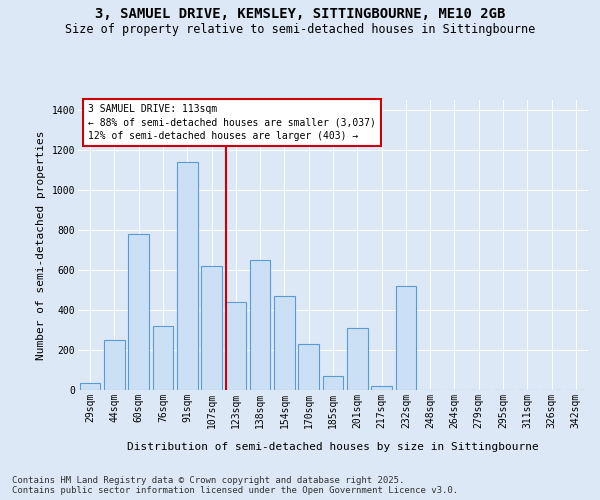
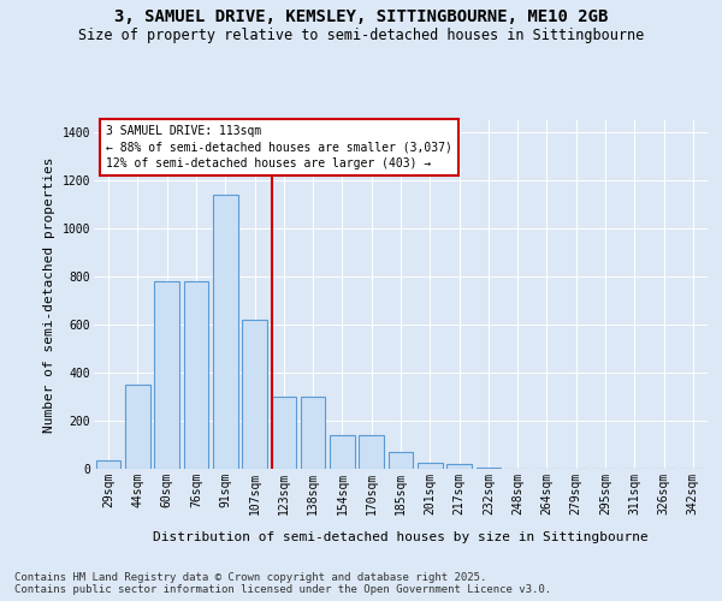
44sqm: 250 -> 350
76sqm: 320 -> 780
123sqm: 440 -> 300
138sqm: 650 -> 300
154sqm: 470 -> 140
170sqm: 230 -> 140
201sqm: 310 -> 20
232sqm: 520 -> 0
